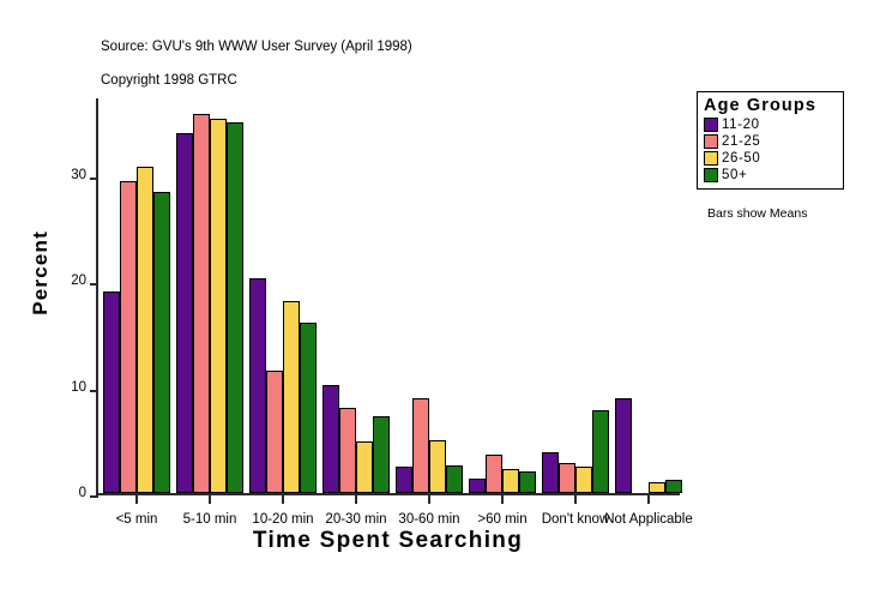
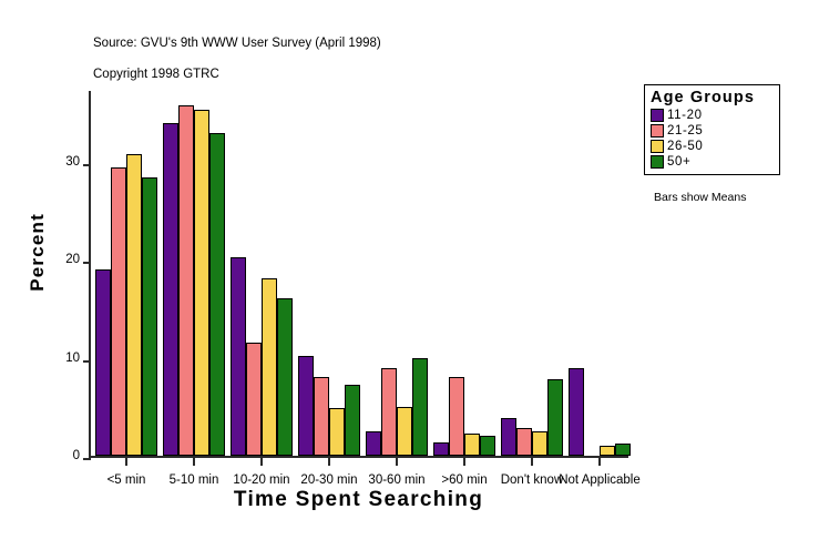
50+/5-10 min: 35 -> 33
50+/30-60 min: 3 -> 10
21-25/>60 min: 4 -> 8
